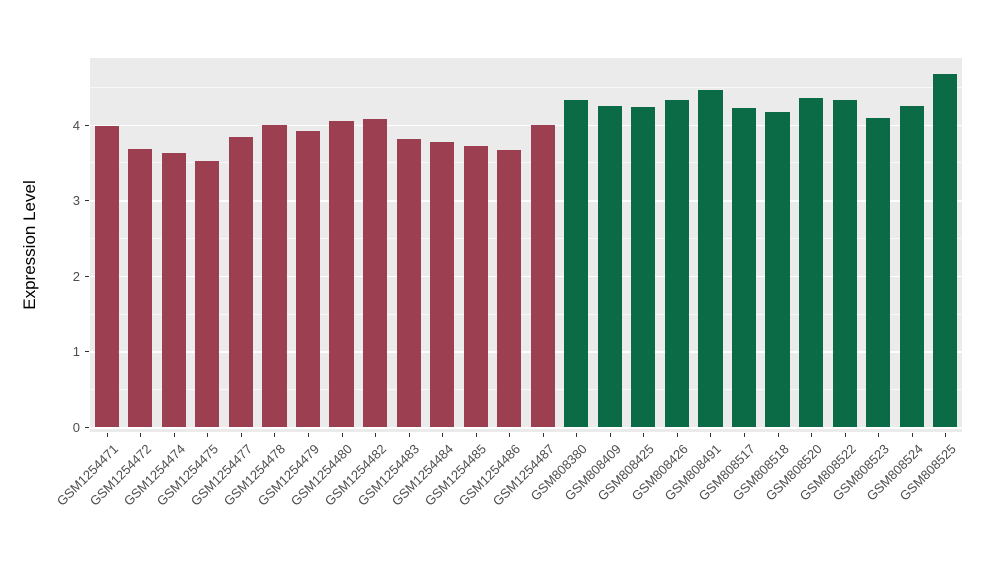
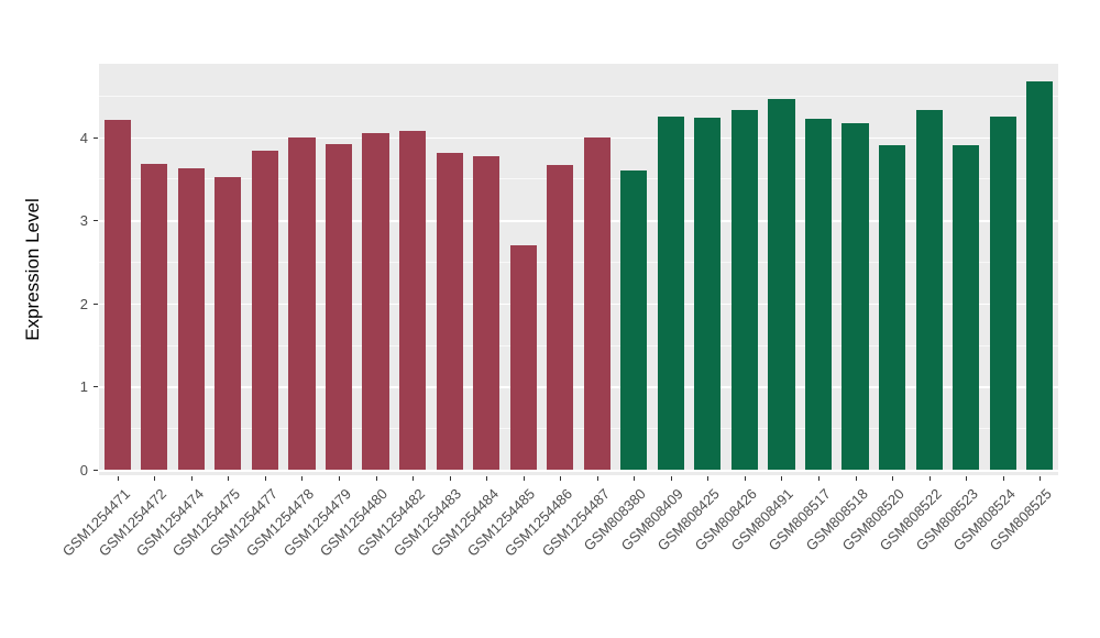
GSM1254471: 4.0 -> 4.2
GSM1254485: 3.7 -> 2.7
GSM808380: 4.3 -> 3.6
GSM808520: 4.3 -> 3.9
GSM808523: 4.1 -> 3.9
